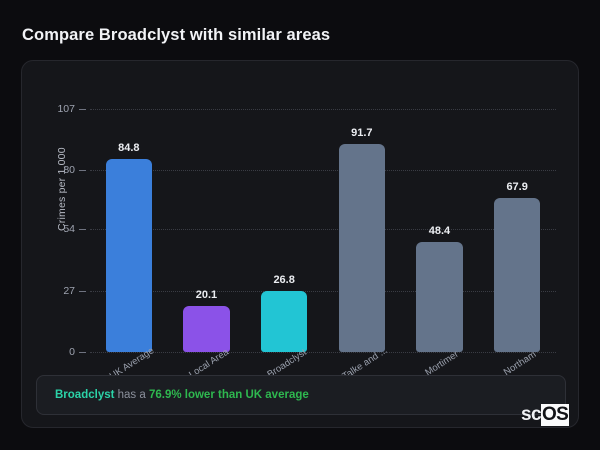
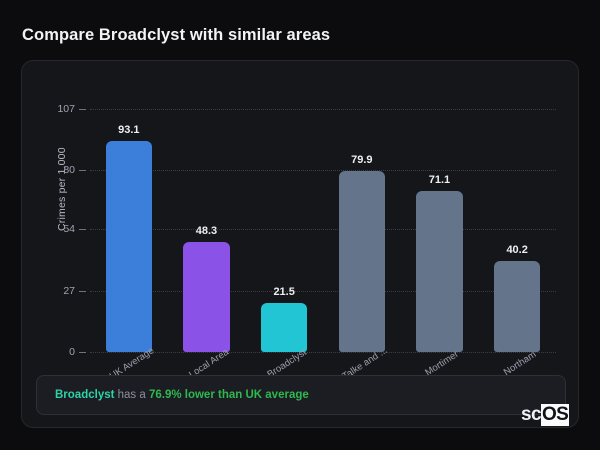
UK Average: 84.8 -> 93.1
Local Area: 20.1 -> 48.3
Broadclyst: 26.8 -> 21.5
Talke and ...: 91.7 -> 79.9
Mortimer: 48.4 -> 71.1
Northam: 67.9 -> 40.2
